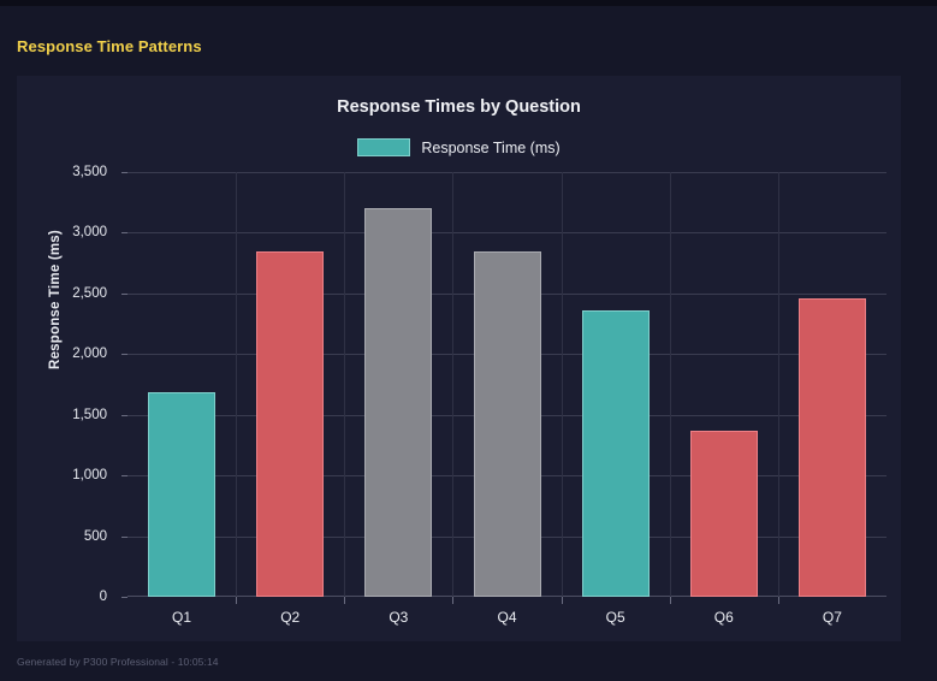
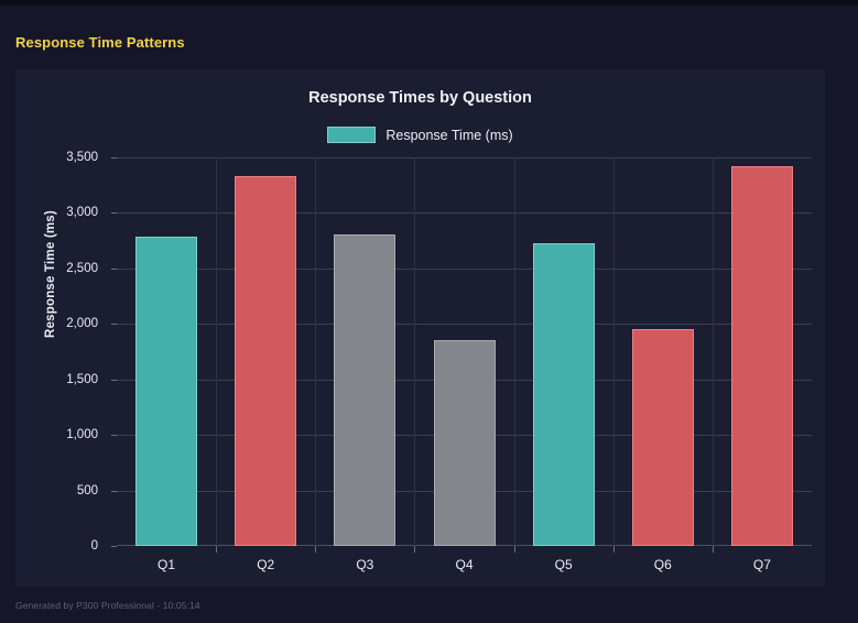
Q1: 1690 -> 2790
Q2: 2850 -> 3340
Q3: 3200 -> 2810
Q4: 2850 -> 1860
Q5: 2360 -> 2720
Q6: 1370 -> 1960
Q7: 2460 -> 3420
